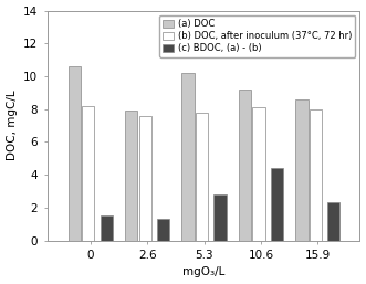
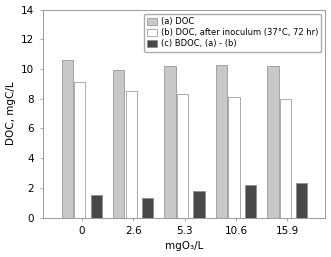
(b) DOC, after inoculum (37°C, 72 hr)/0: 8.2 -> 9.1
(a) DOC/2.6: 7.9 -> 9.9
(b) DOC, after inoculum (37°C, 72 hr)/2.6: 7.6 -> 8.5
(b) DOC, after inoculum (37°C, 72 hr)/5.3: 7.8 -> 8.3
(c) BDOC, (a) - (b)/5.3: 2.8 -> 1.8
(a) DOC/10.6: 9.2 -> 10.3
(c) BDOC, (a) - (b)/10.6: 4.4 -> 2.2
(a) DOC/15.9: 8.6 -> 10.2
